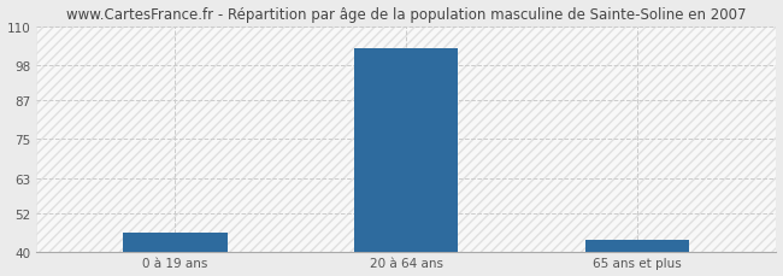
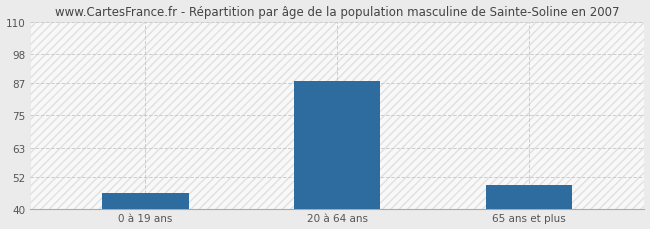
20 à 64 ans: 103 -> 88
65 ans et plus: 44 -> 49
